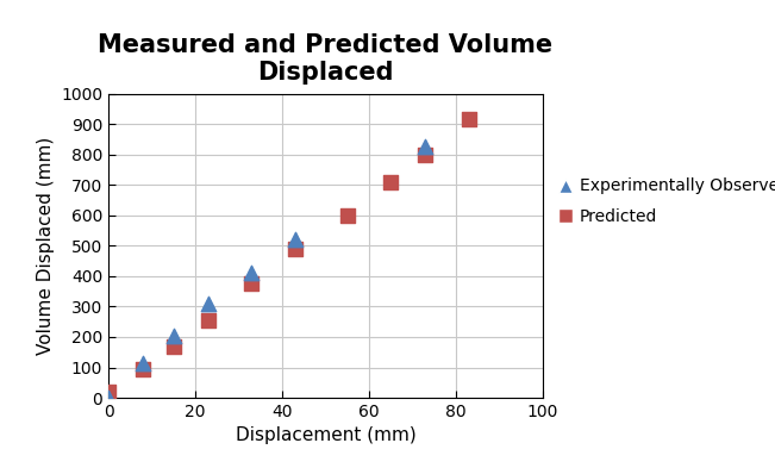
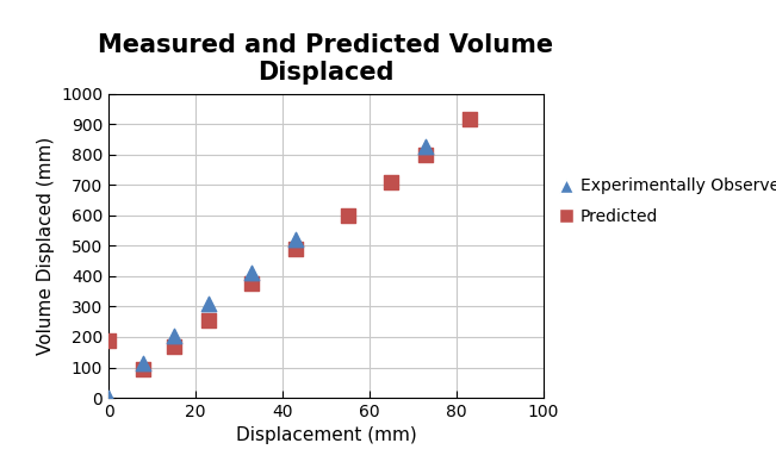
Predicted/0: 18 -> 190
